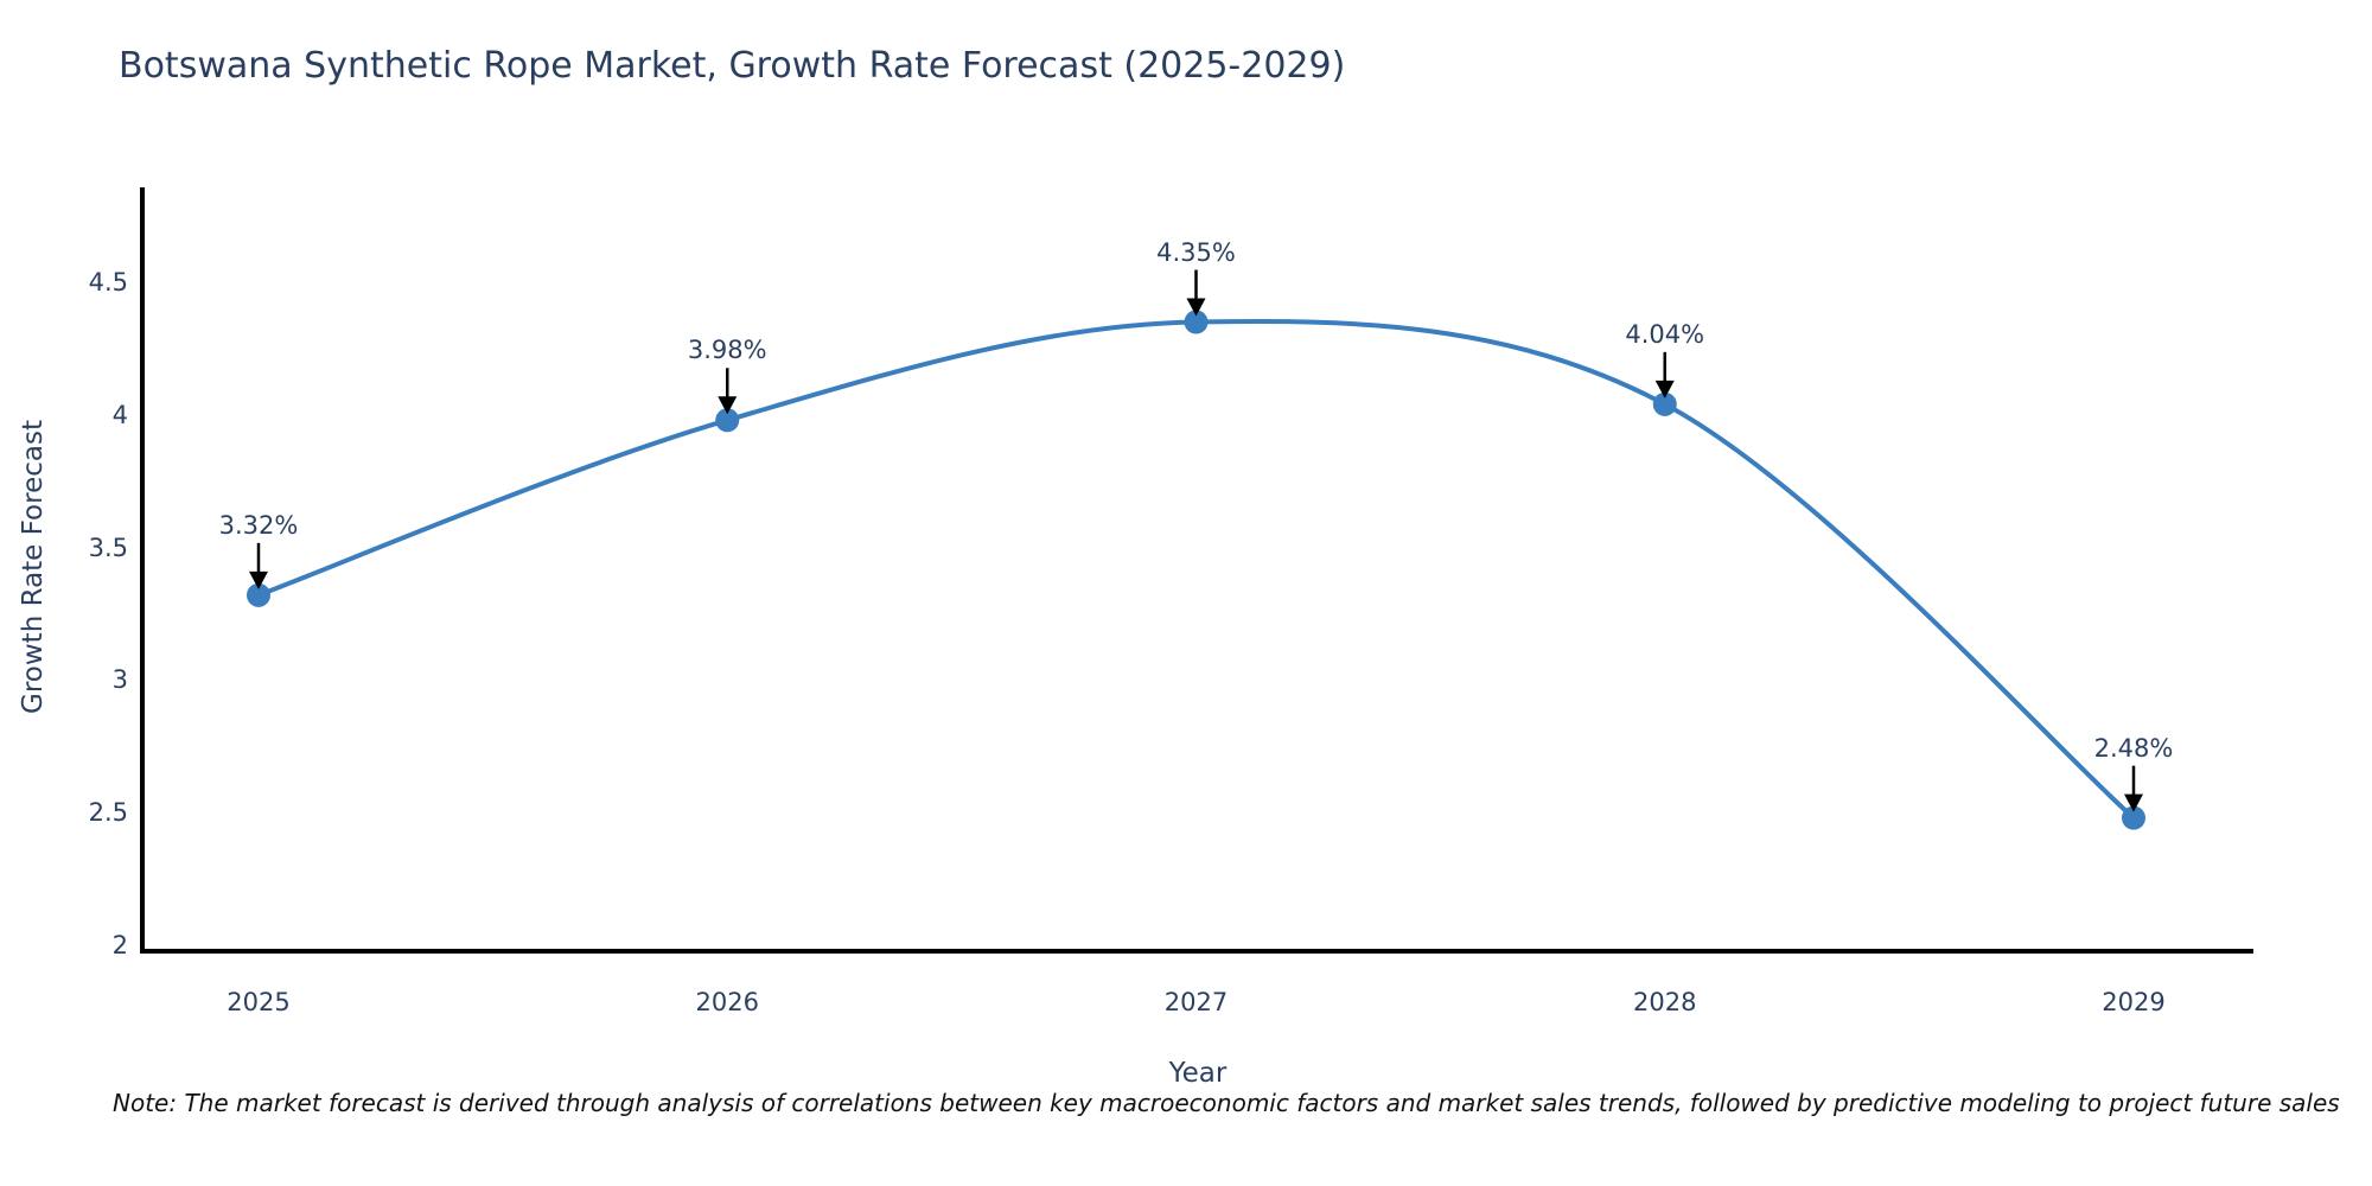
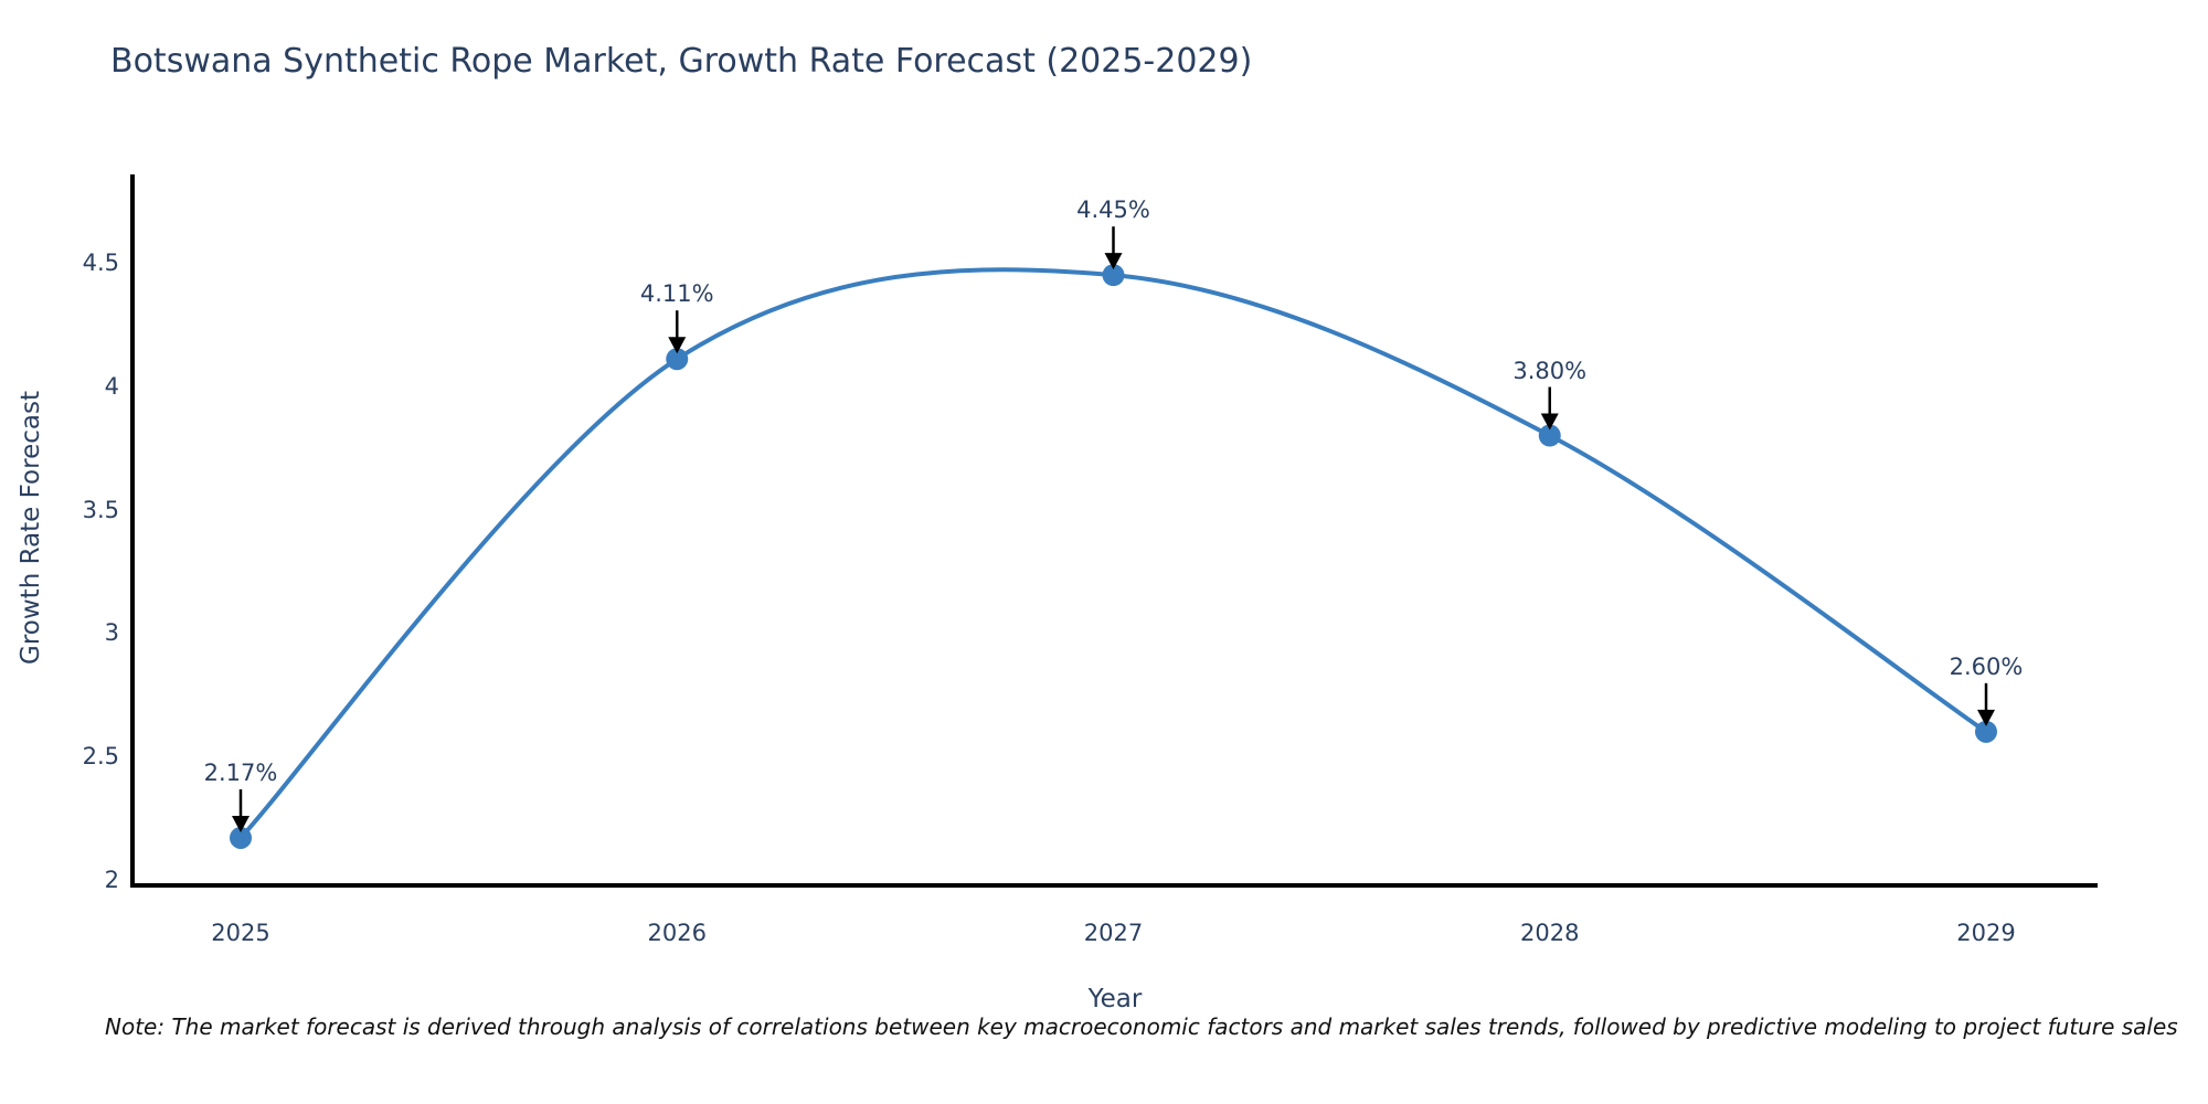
2025: 3.32% -> 2.17%
2026: 3.98% -> 4.11%
2027: 4.35% -> 4.45%
2028: 4.04% -> 3.80%
2029: 2.48% -> 2.60%
